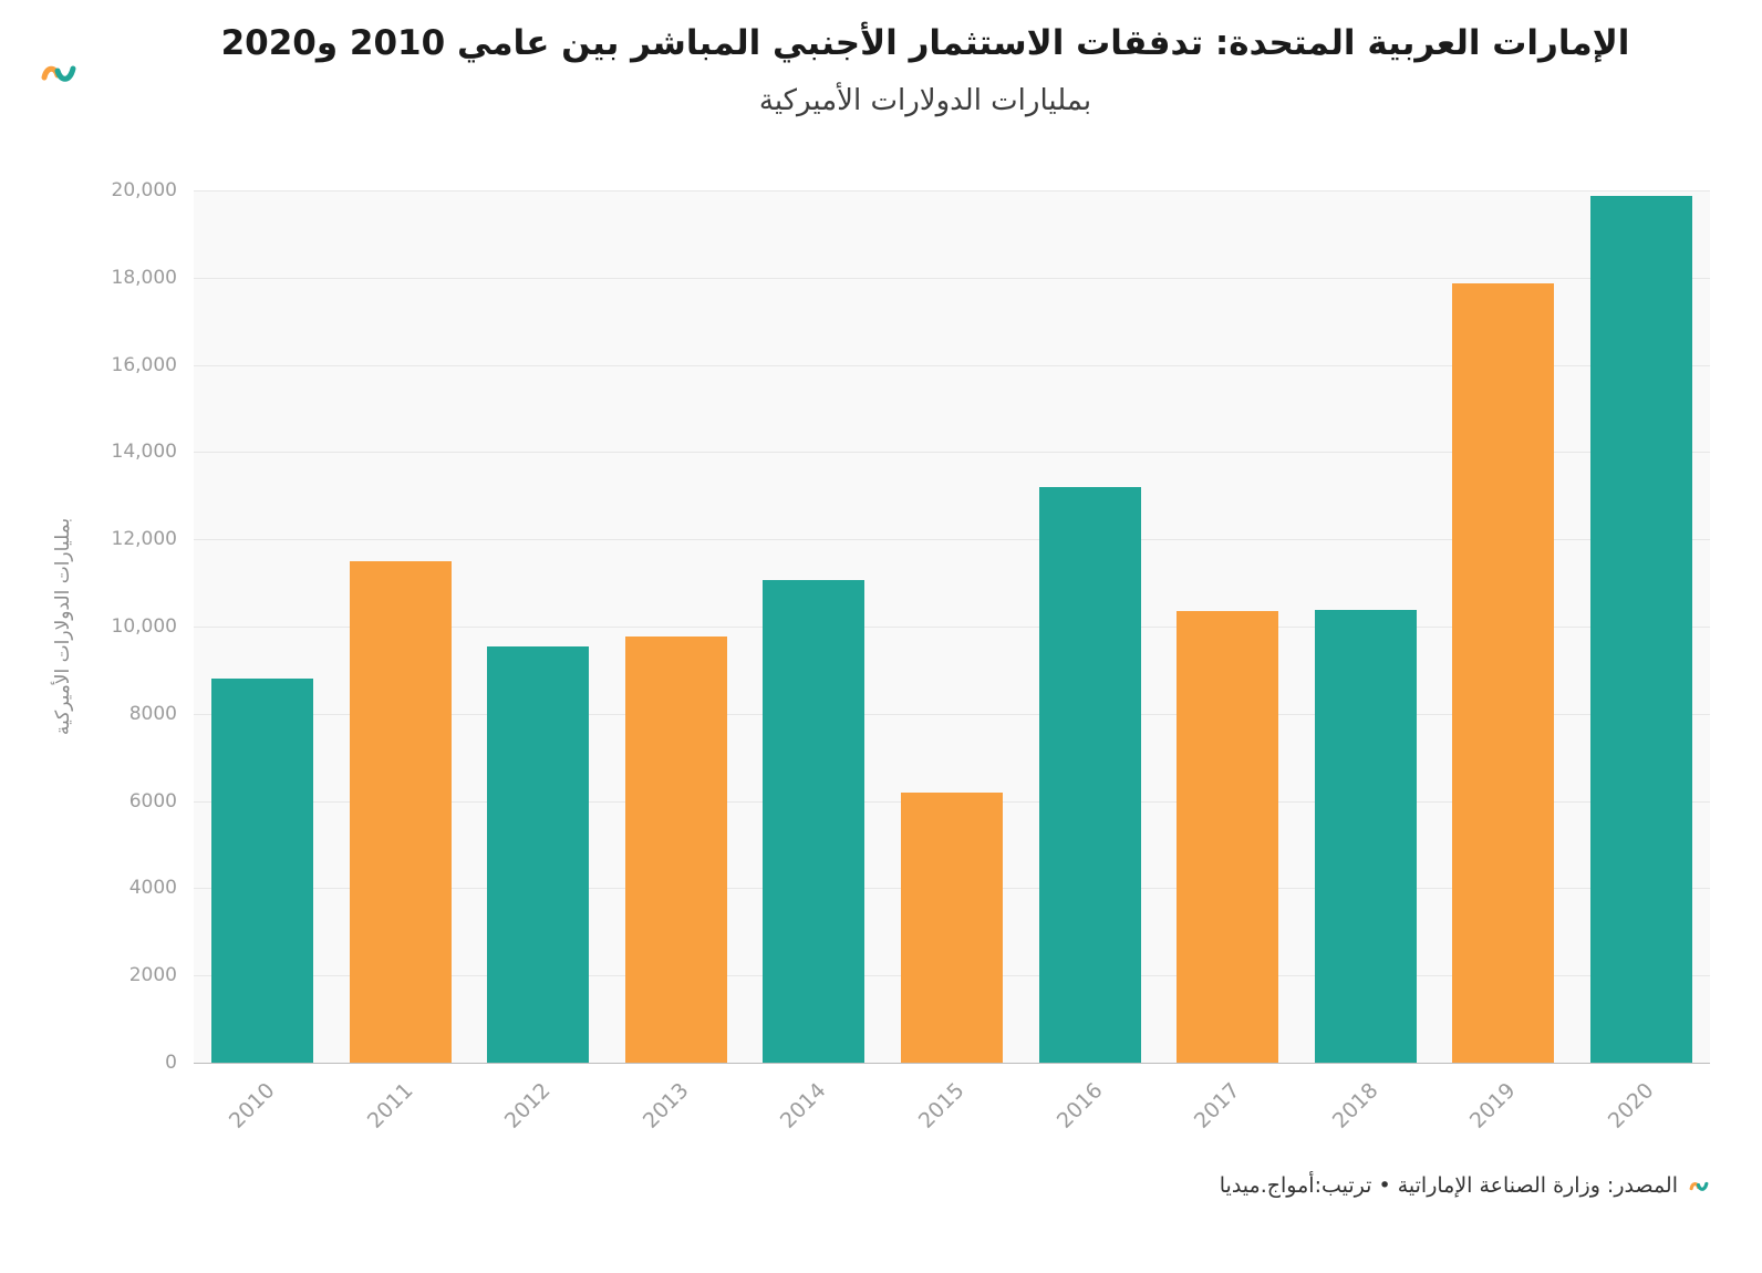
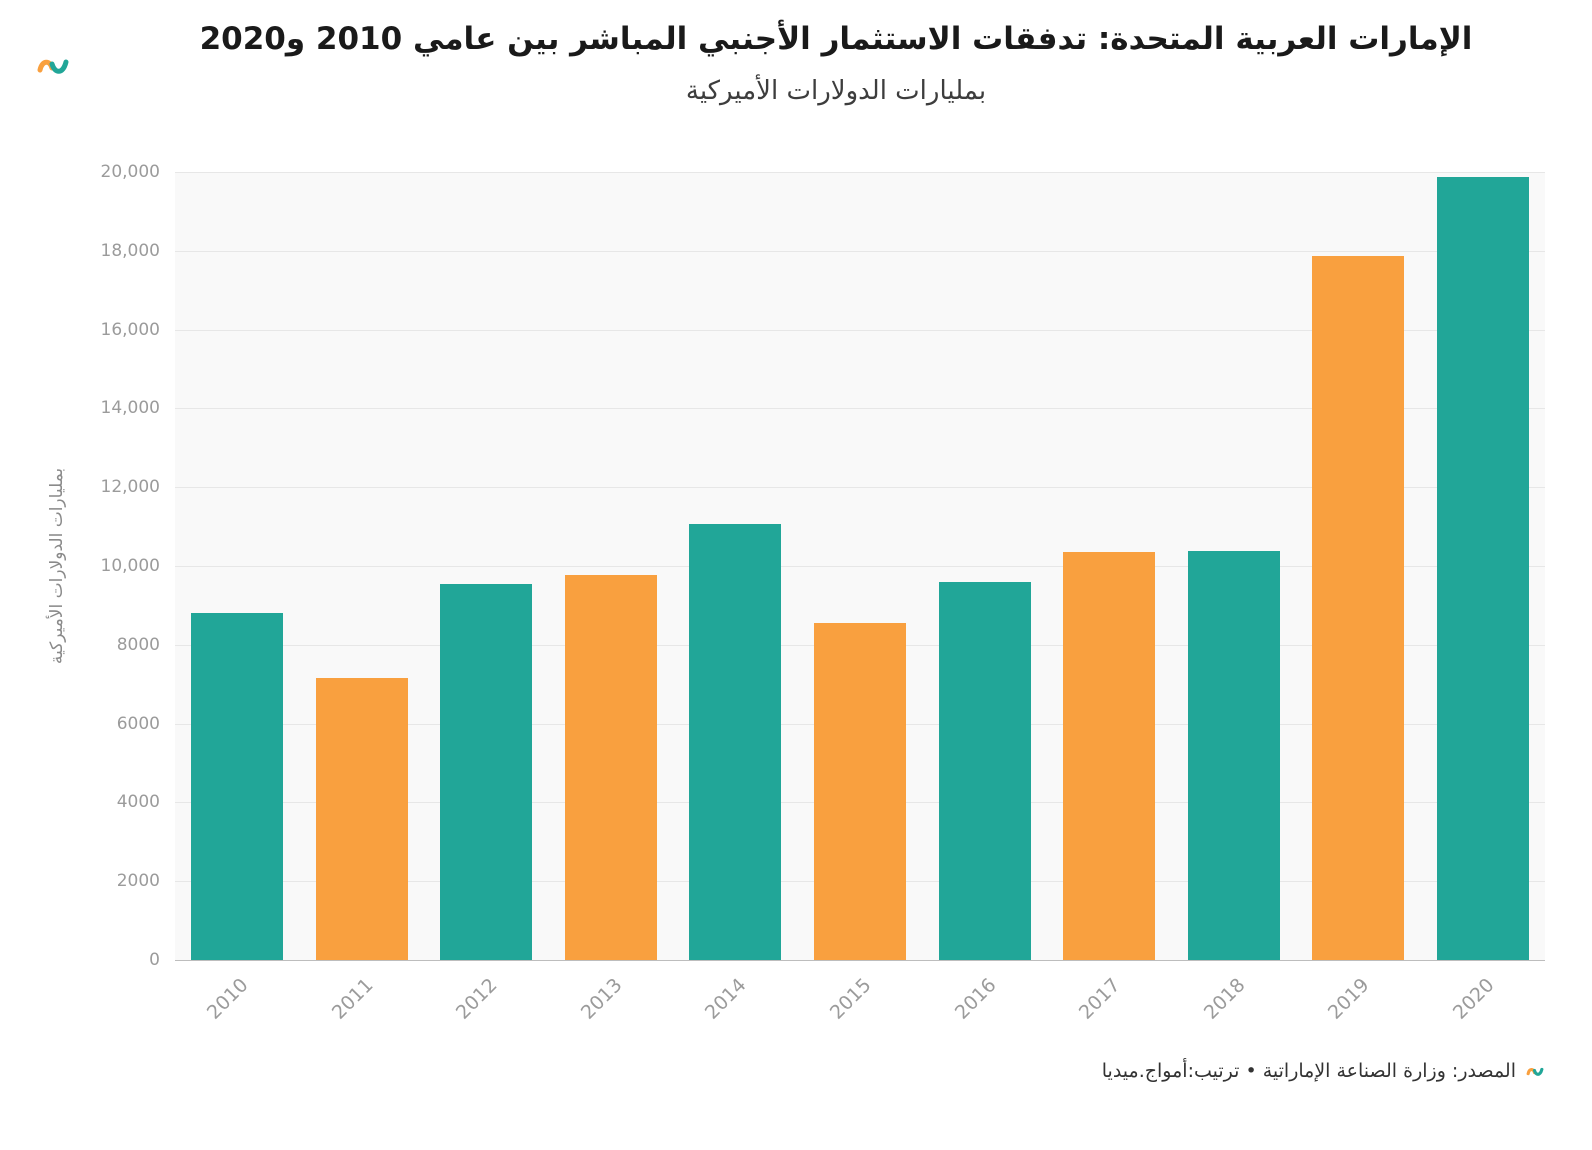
2011: 11500 -> 7200
2015: 6200 -> 8600
2016: 13200 -> 9600
